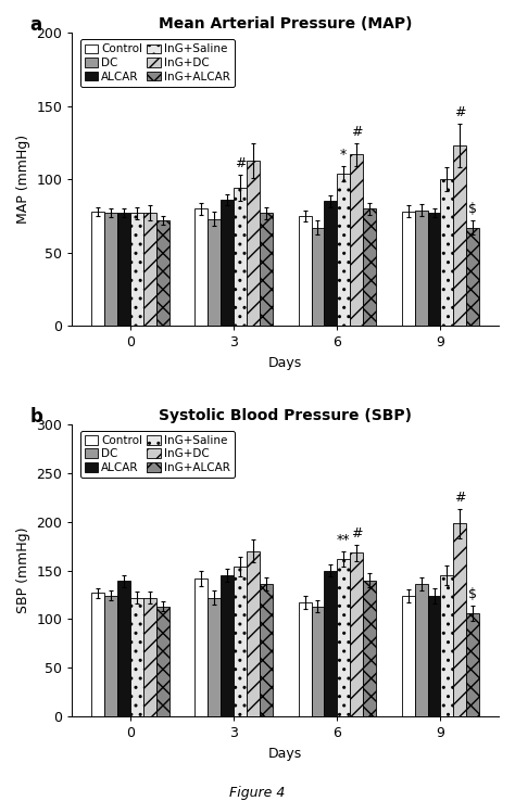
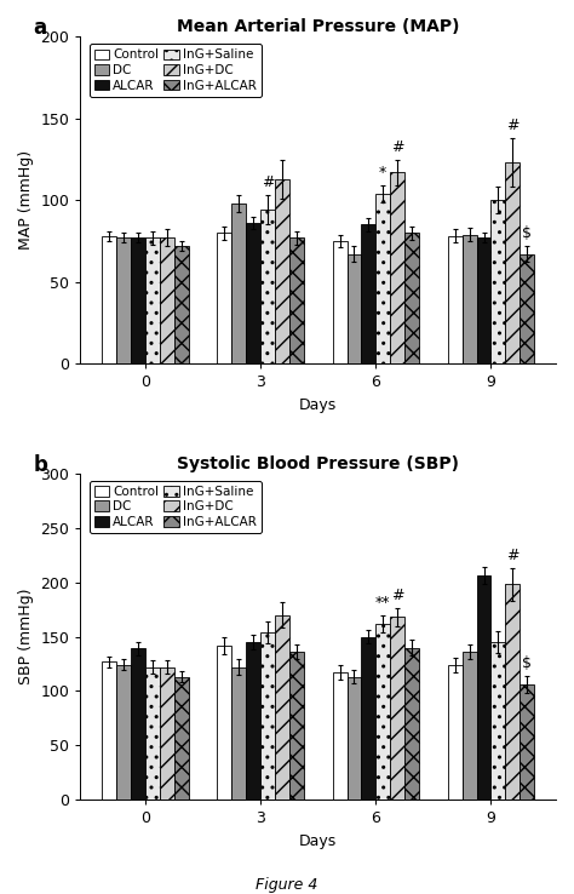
Mean Arterial Pressure (MAP)/DC/3: 73 -> 98
Systolic Blood Pressure (SBP)/ALCAR/9: 124 -> 206
